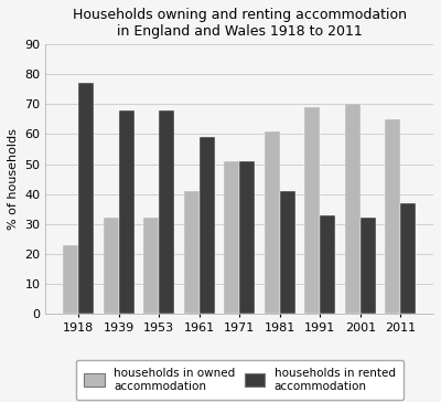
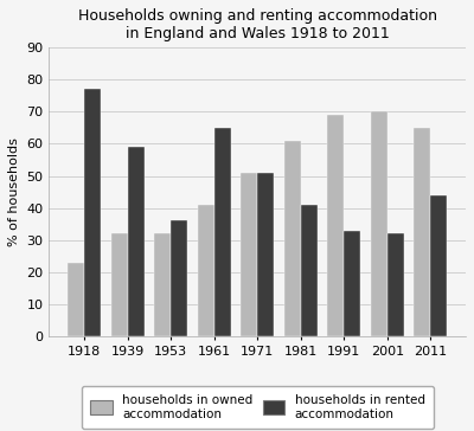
households in rented accommodation/1939: 68 -> 59
households in rented accommodation/1953: 68 -> 36
households in rented accommodation/1961: 59 -> 65
households in rented accommodation/2011: 37 -> 44
